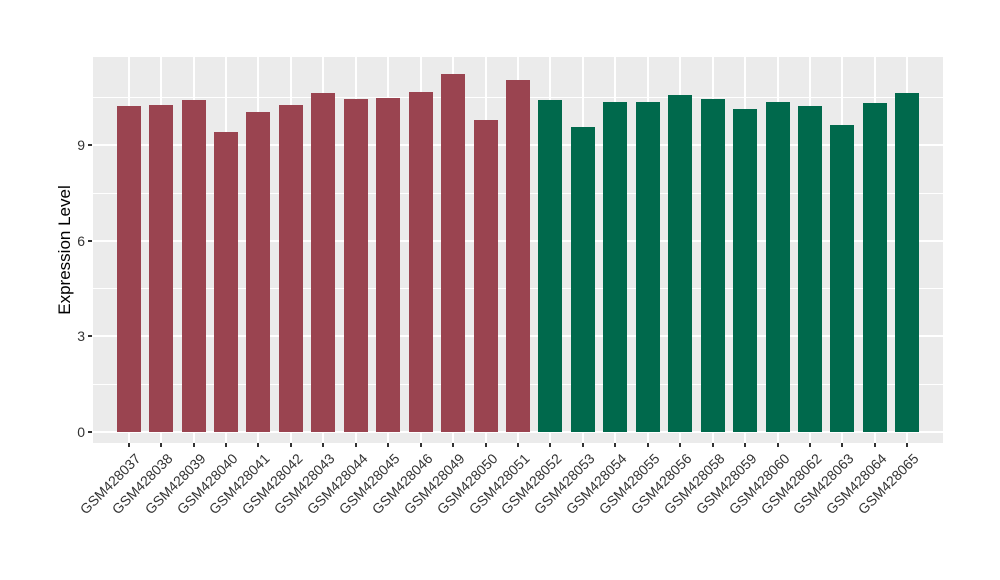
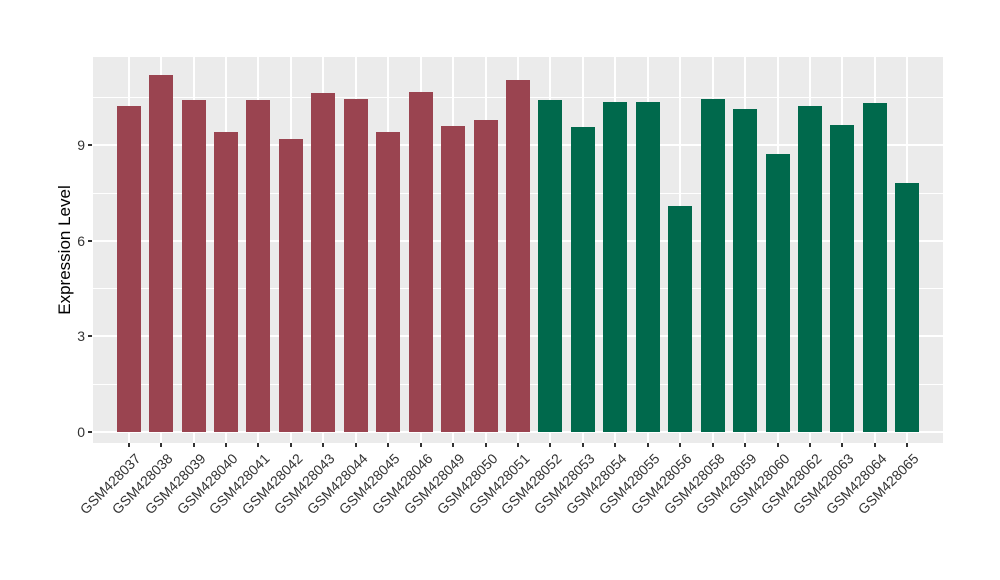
GSM428038: 10.2 -> 11.2
GSM428041: 10.0 -> 10.4
GSM428042: 10.2 -> 9.2
GSM428045: 10.5 -> 9.4
GSM428049: 11.2 -> 9.6
GSM428056: 10.6 -> 7.1
GSM428060: 10.3 -> 8.7
GSM428065: 10.6 -> 7.8
